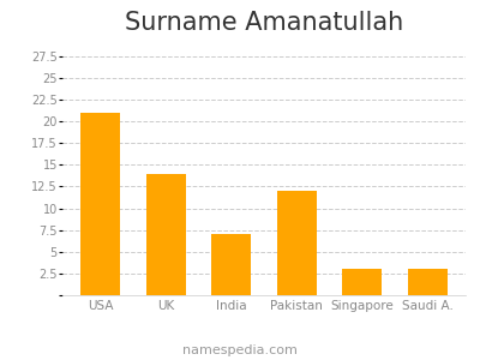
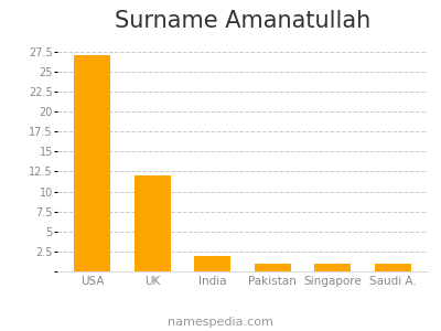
USA: 21 -> 27
UK: 14 -> 12
India: 7 -> 2
Pakistan: 12 -> 1
Singapore: 3 -> 1
Saudi A.: 3 -> 1
